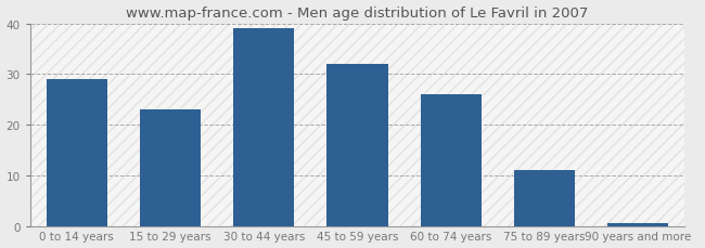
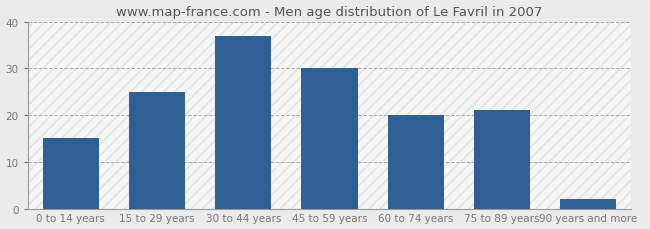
0 to 14 years: 29.0 -> 15.0
15 to 29 years: 23.0 -> 25.0
30 to 44 years: 39.0 -> 37.0
45 to 59 years: 32.0 -> 30.0
60 to 74 years: 26.0 -> 20.0
75 to 89 years: 11.0 -> 21.0
90 years and more: 0.5 -> 2.0
